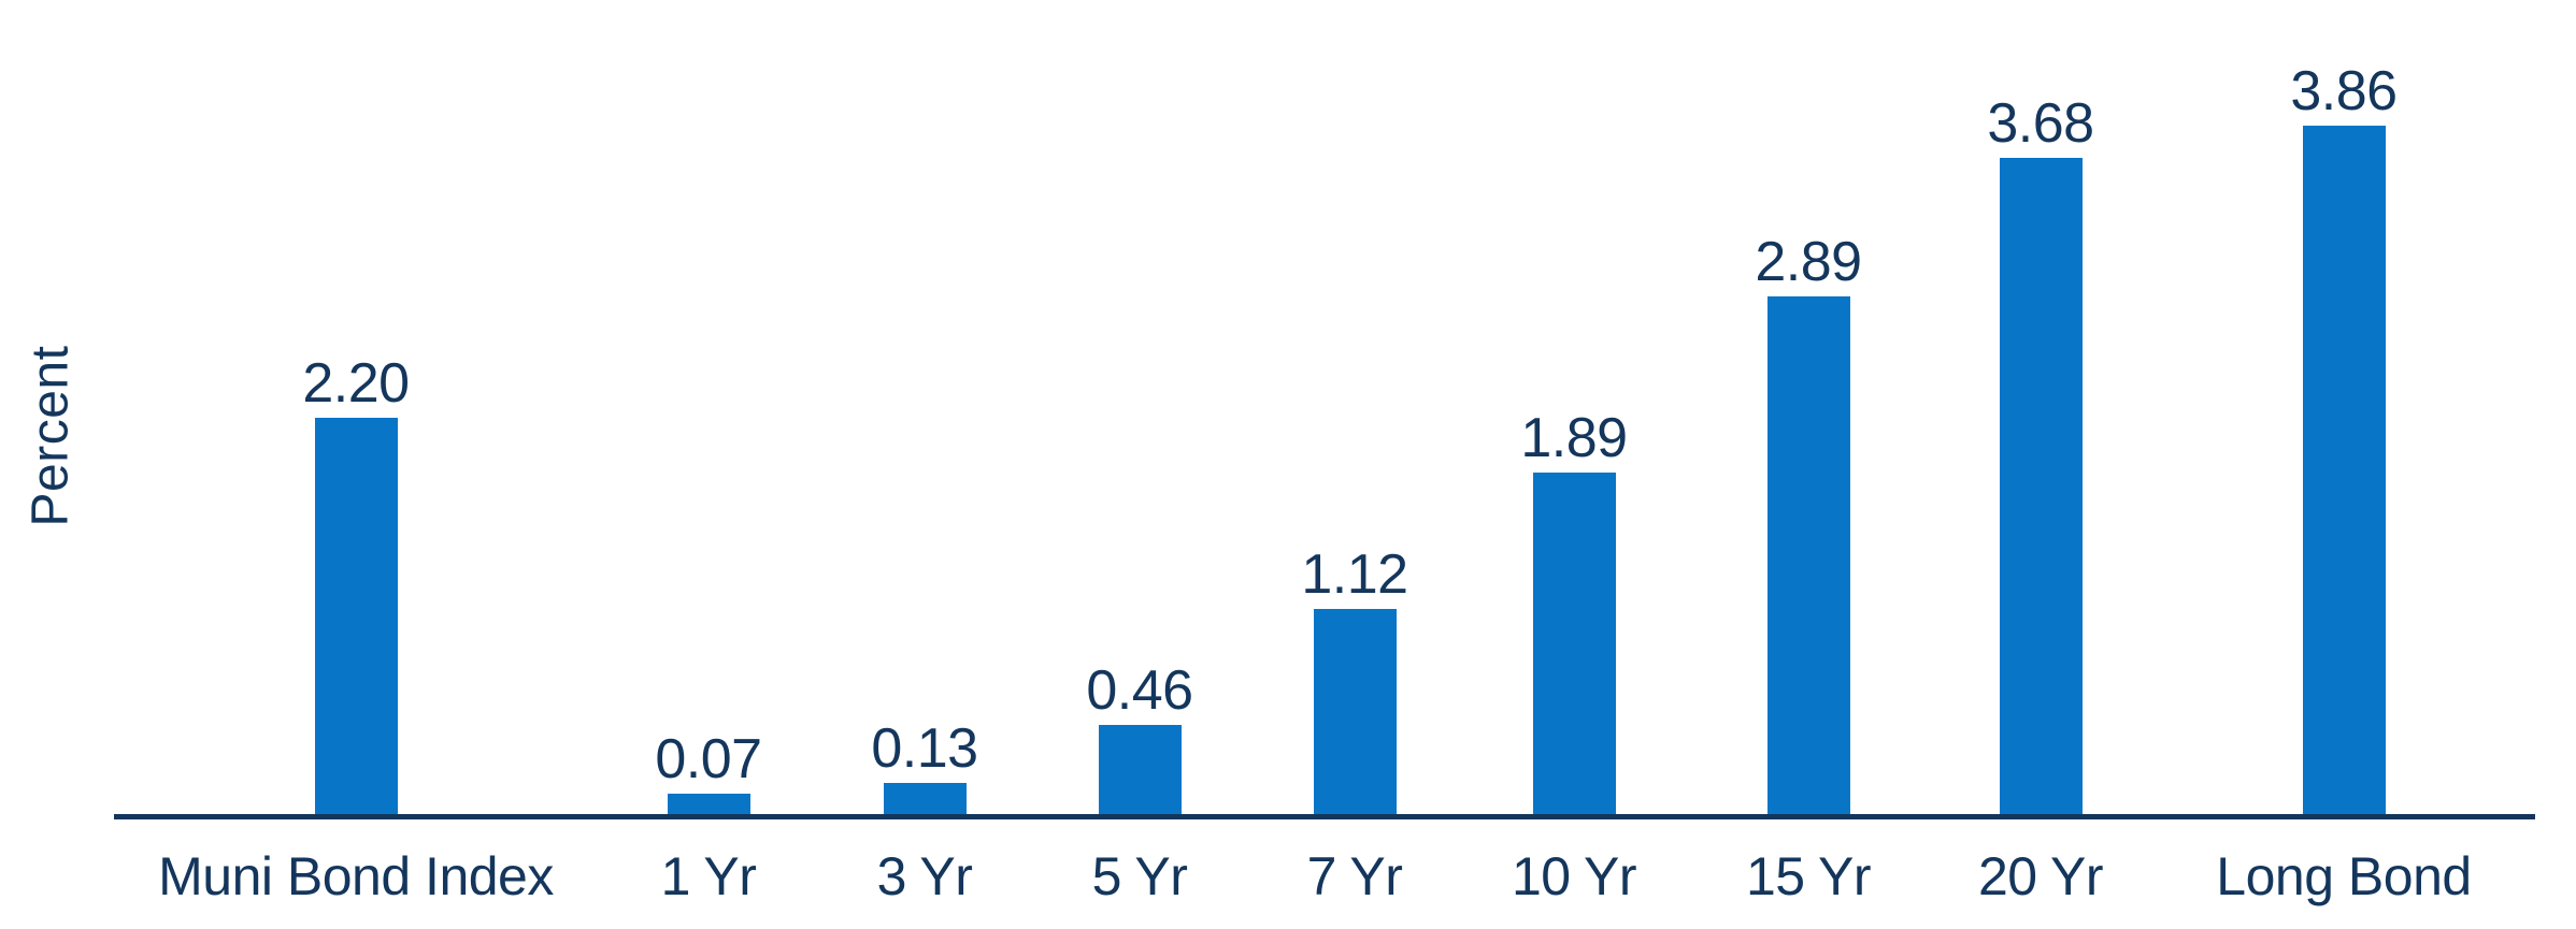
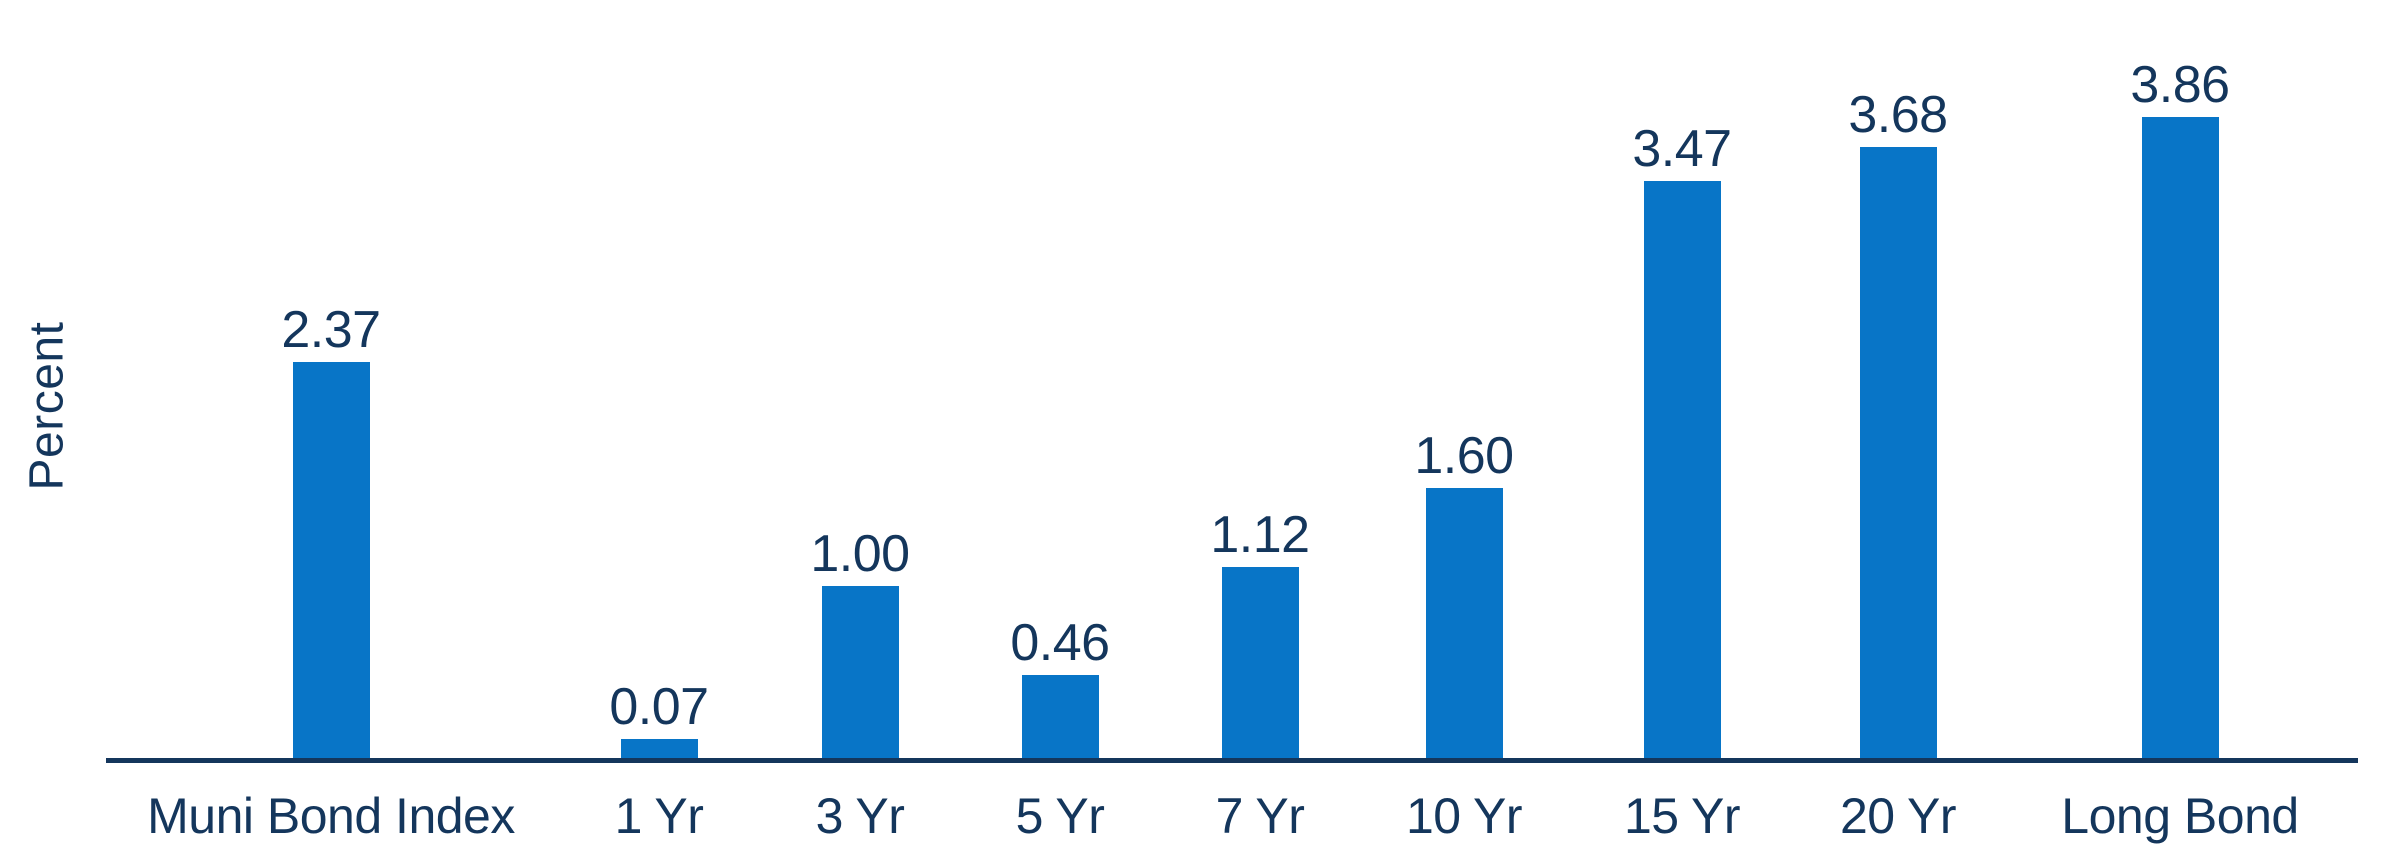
Muni Bond Index: 2.20 -> 2.37
3 Yr: 0.13 -> 1.00
10 Yr: 1.89 -> 1.60
15 Yr: 2.89 -> 3.47
